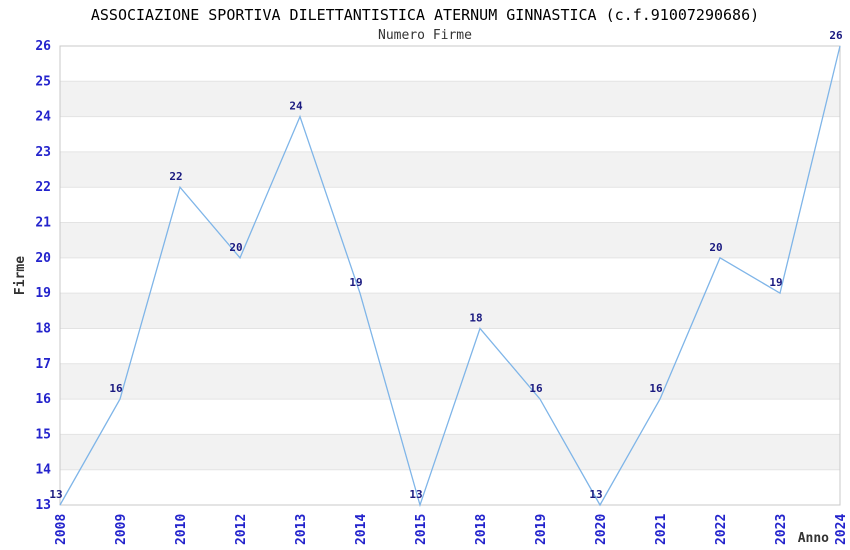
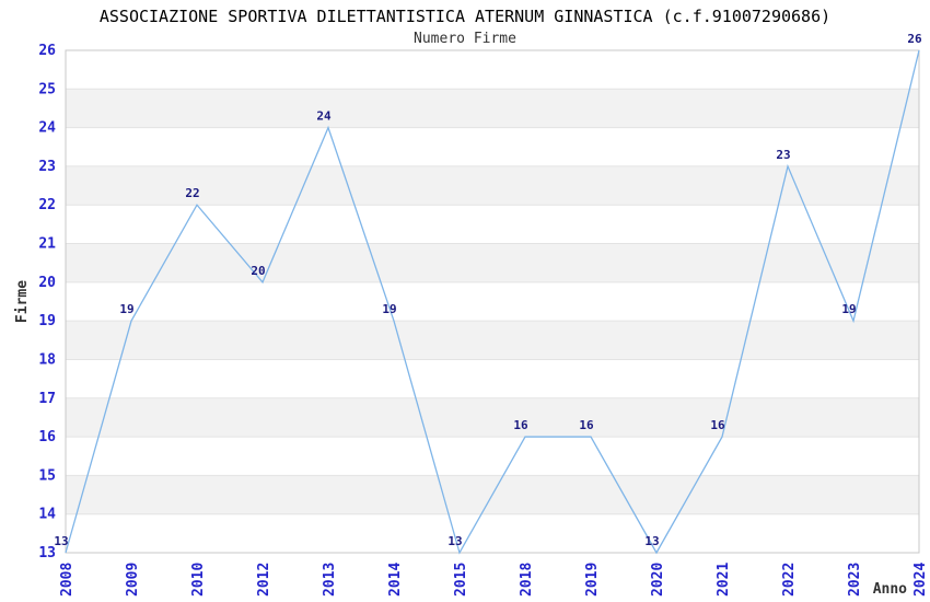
2009: 16 -> 19
2018: 18 -> 16
2022: 20 -> 23
